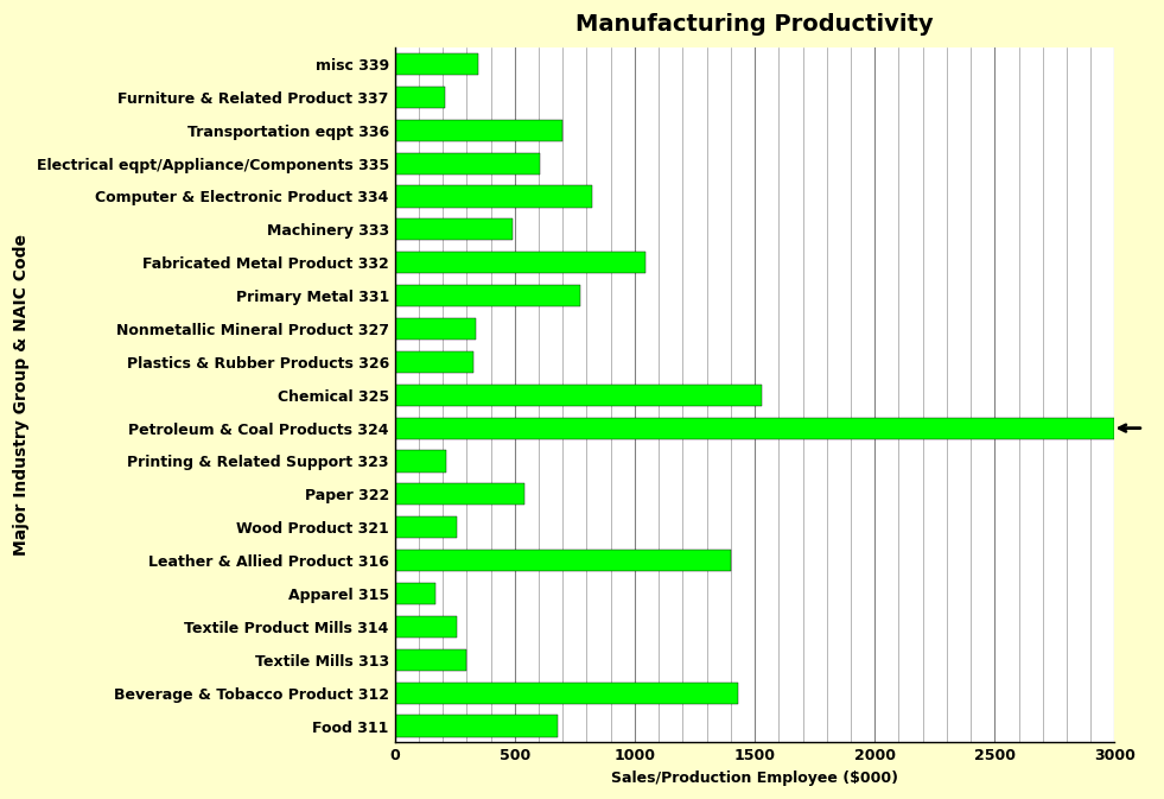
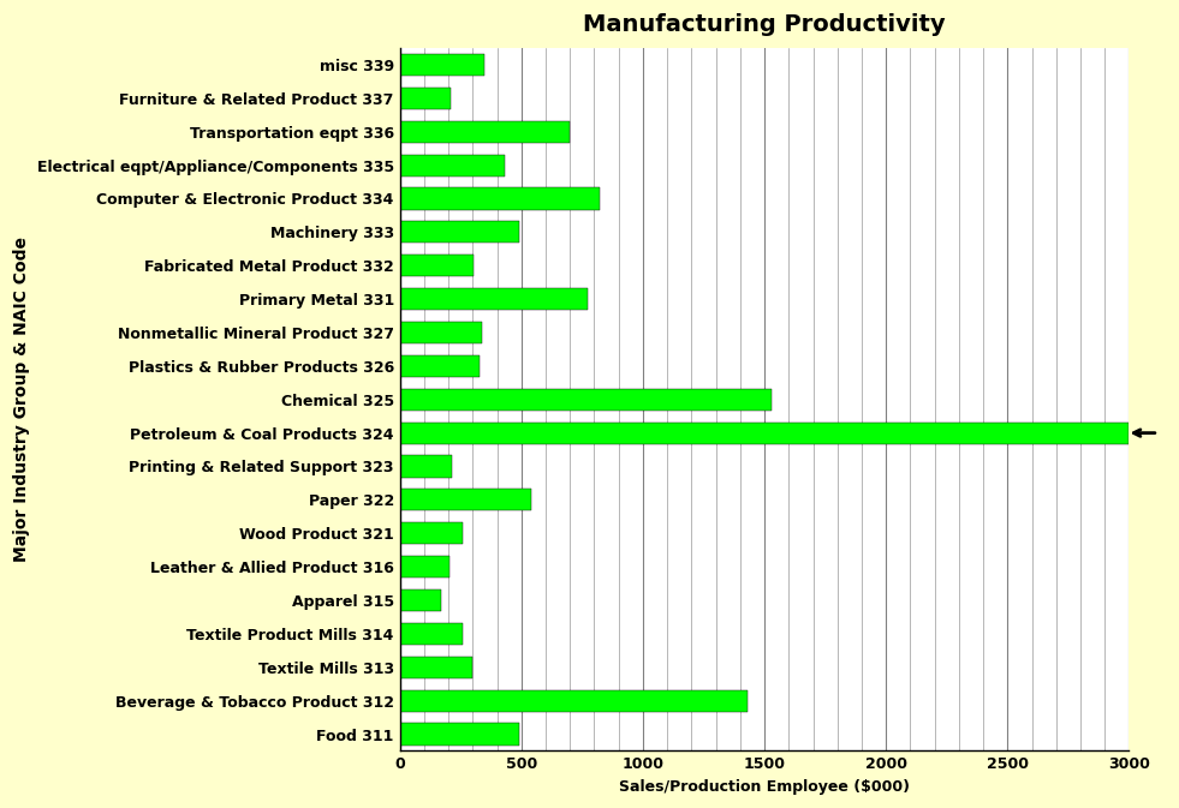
Electrical eqpt/Appliance/Components 335: 605 -> 430
Fabricated Metal Product 332: 1045 -> 305
Leather & Allied Product 316: 1400 -> 205
Food 311: 680 -> 490
